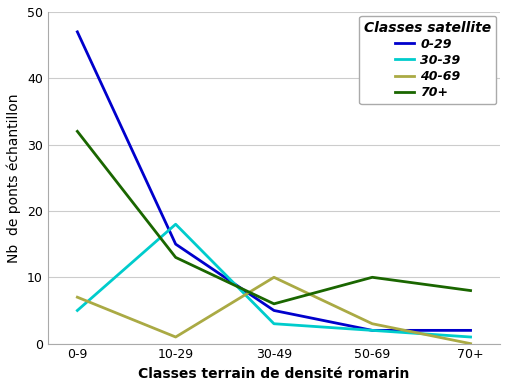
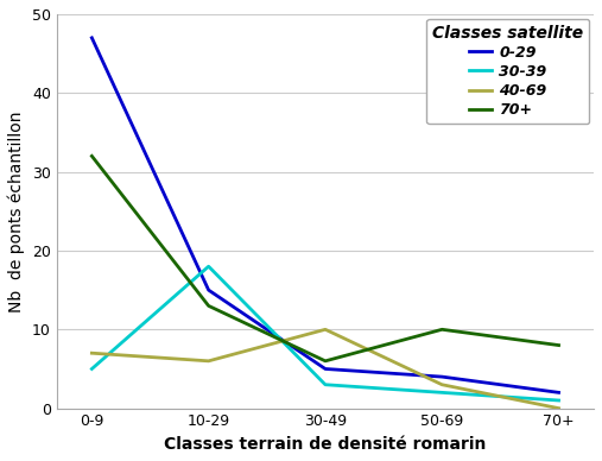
40-69/10-29: 1 -> 6
0-29/50-69: 2 -> 4
